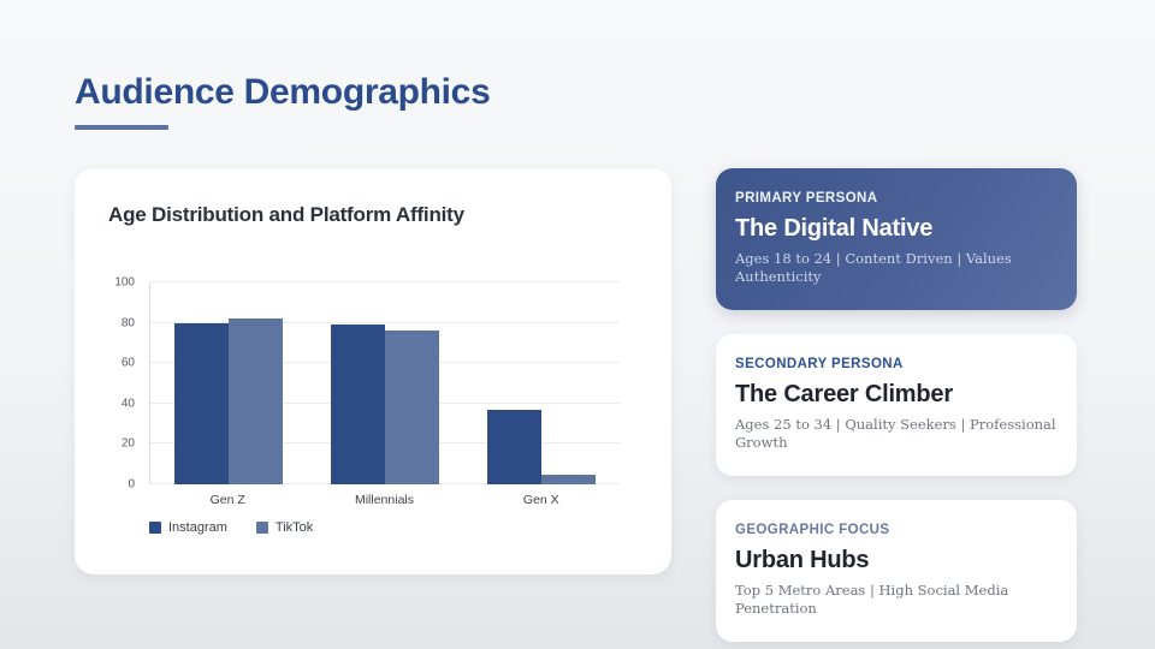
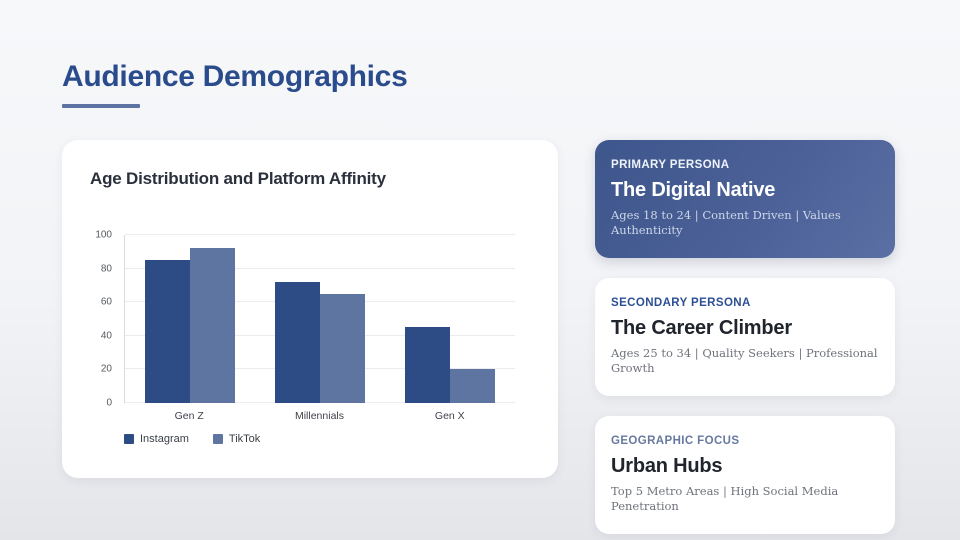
Instagram/Gen Z: 80 -> 85
TikTok/Gen Z: 82 -> 92
Instagram/Millennials: 79 -> 72
TikTok/Millennials: 76 -> 65
Instagram/Gen X: 37 -> 45
TikTok/Gen X: 5 -> 20
